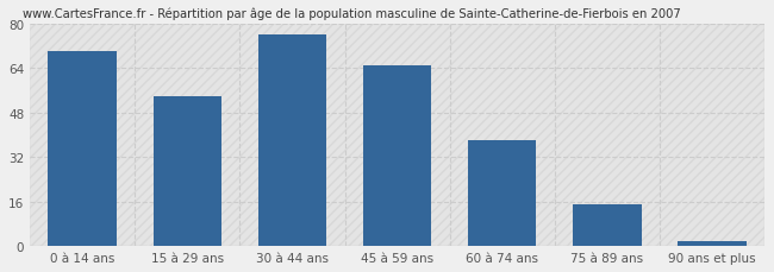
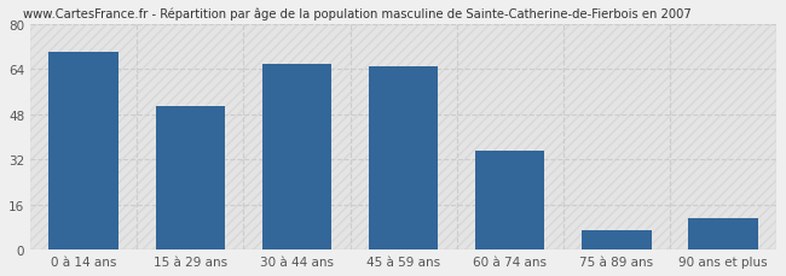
15 à 29 ans: 54 -> 51
30 à 44 ans: 76 -> 66
60 à 74 ans: 38 -> 35
75 à 89 ans: 15 -> 7
90 ans et plus: 2 -> 11
